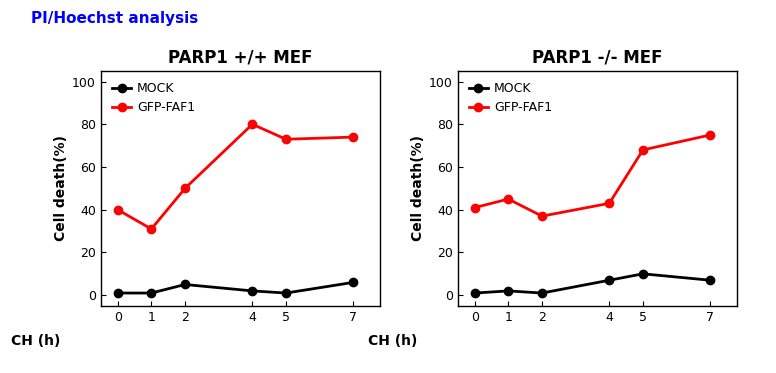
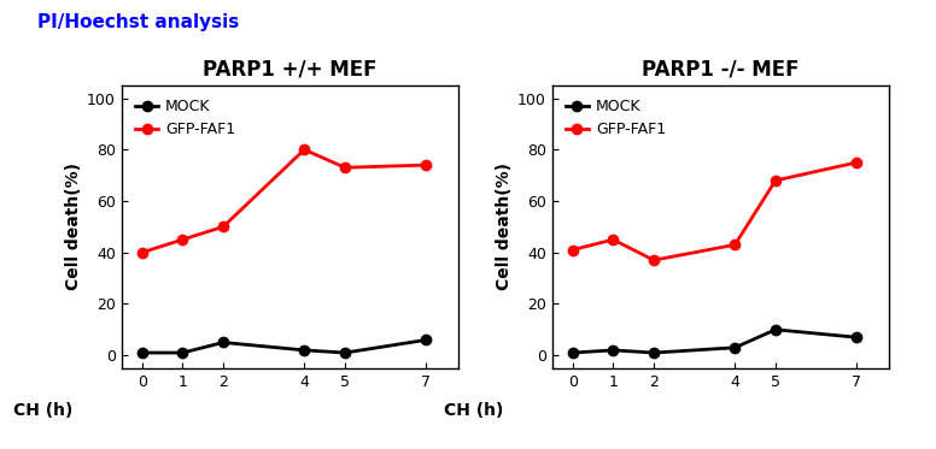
PARP1 +/+ MEF/GFP-FAF1/1: 31 -> 45
PARP1 -/- MEF/MOCK/4: 7 -> 3
